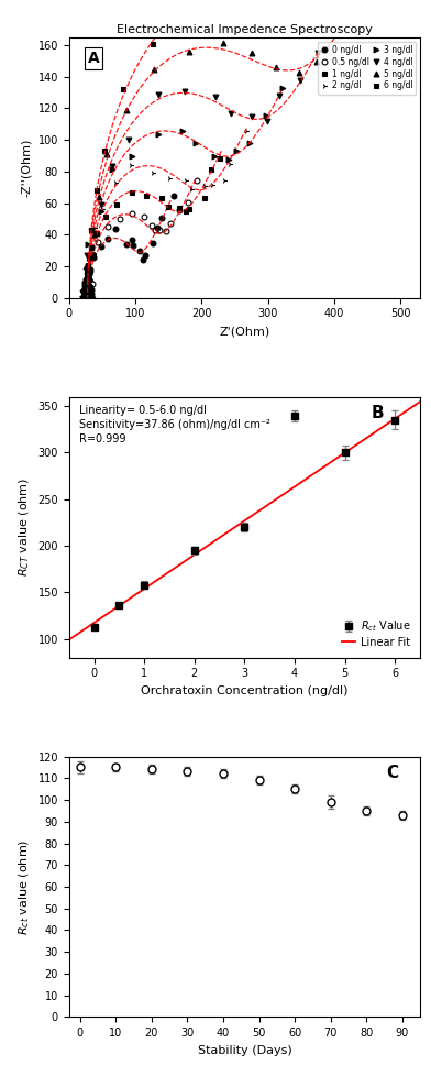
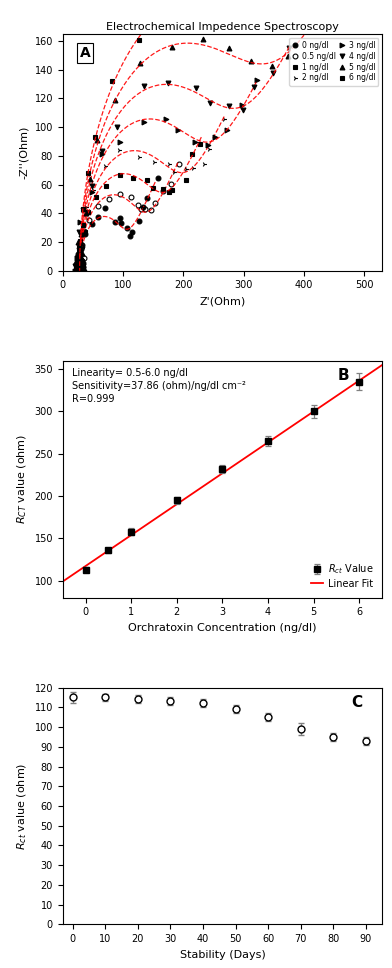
3: 220 -> 232
4: 340 -> 265
